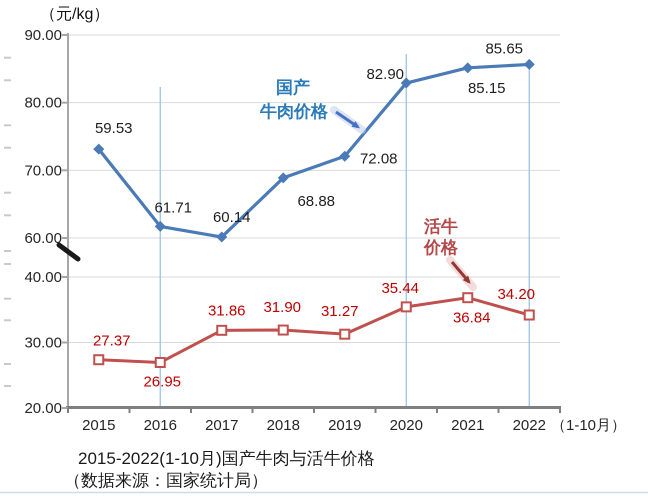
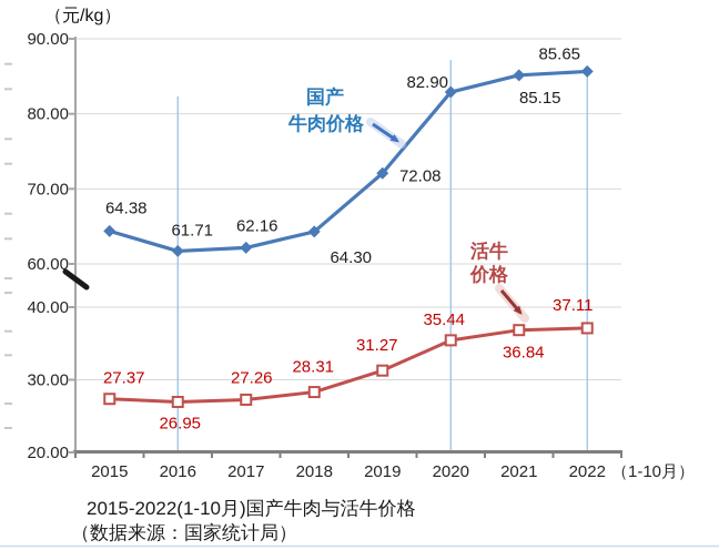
国产牛肉价格/2015: 59.53 -> 64.38
国产牛肉价格/2017: 60.14 -> 62.16
活牛价格/2017: 31.86 -> 27.26
国产牛肉价格/2018: 68.88 -> 64.30
活牛价格/2018: 31.90 -> 28.31
活牛价格/2022: 34.20 -> 37.11
